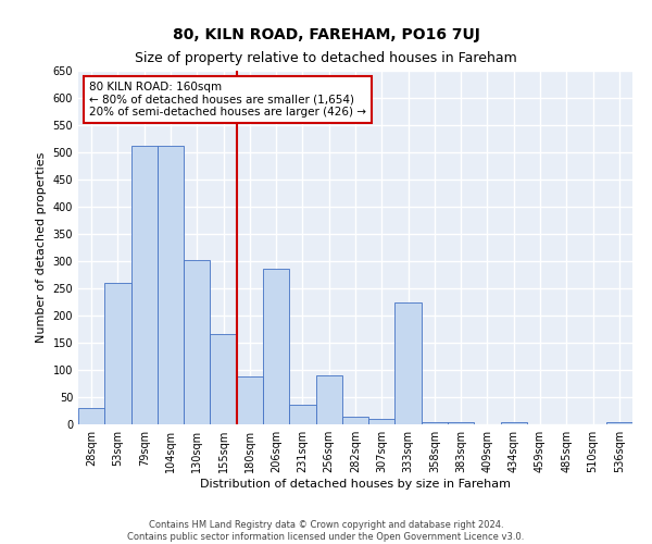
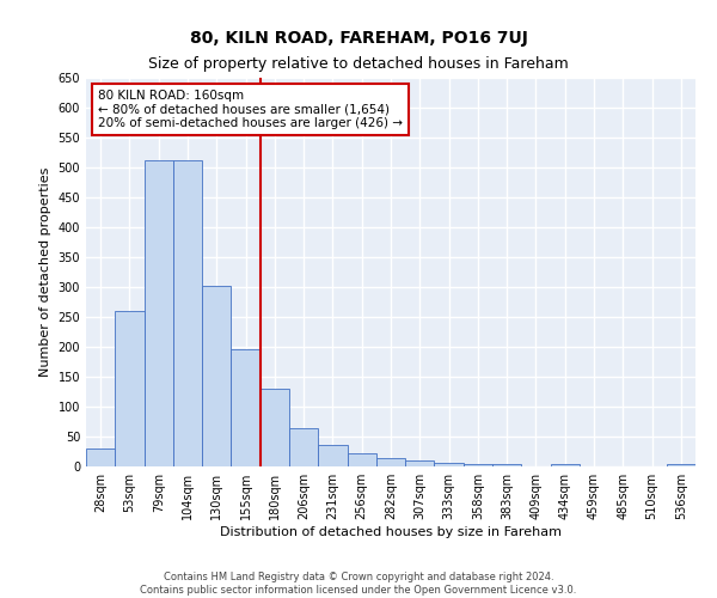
155sqm: 166 -> 197
180sqm: 88 -> 130
206sqm: 286 -> 64
256sqm: 90 -> 22
333sqm: 224 -> 6
